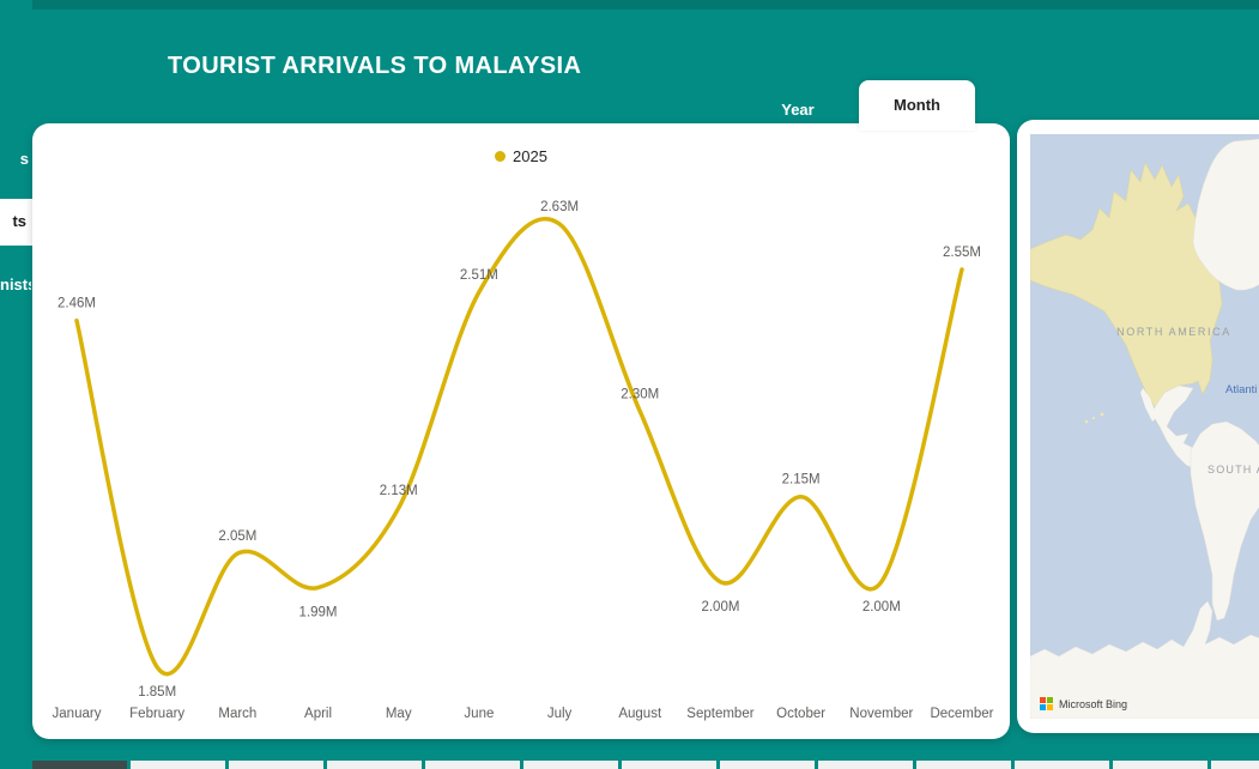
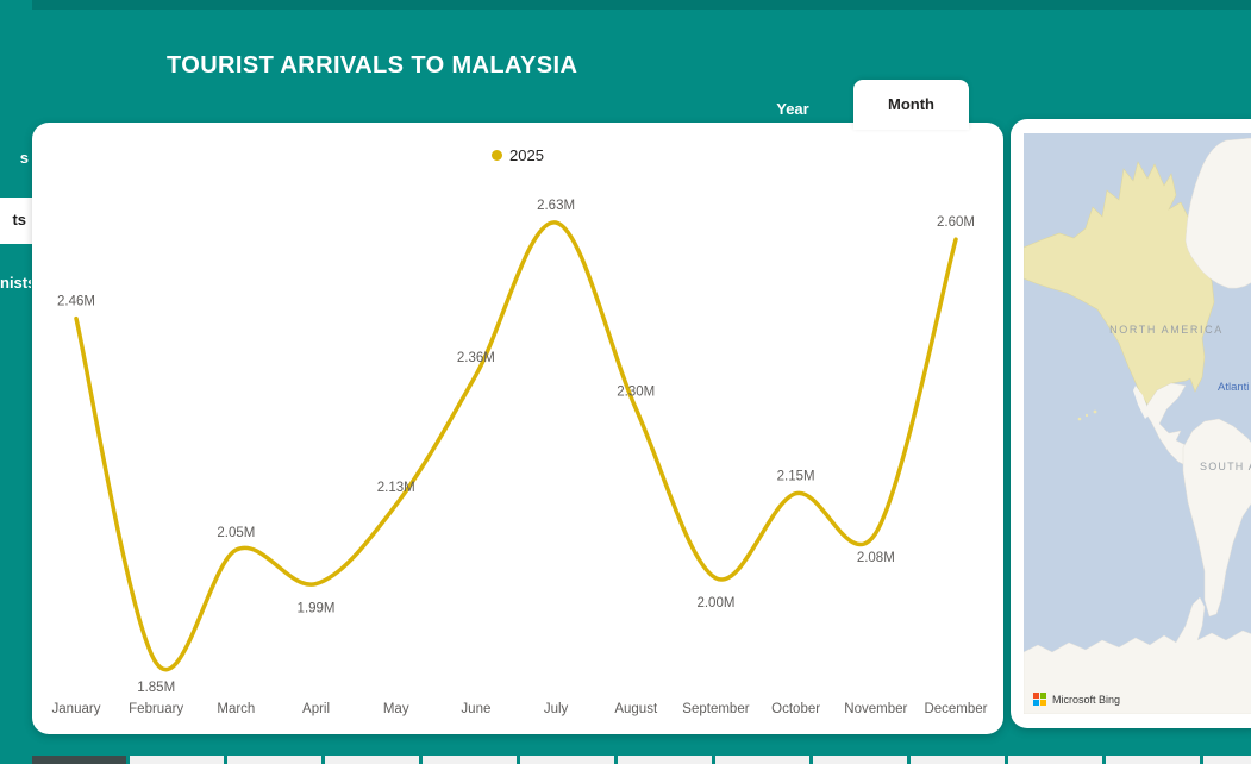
June: 2.51M -> 2.36M
November: 2.00M -> 2.08M
December: 2.55M -> 2.60M
